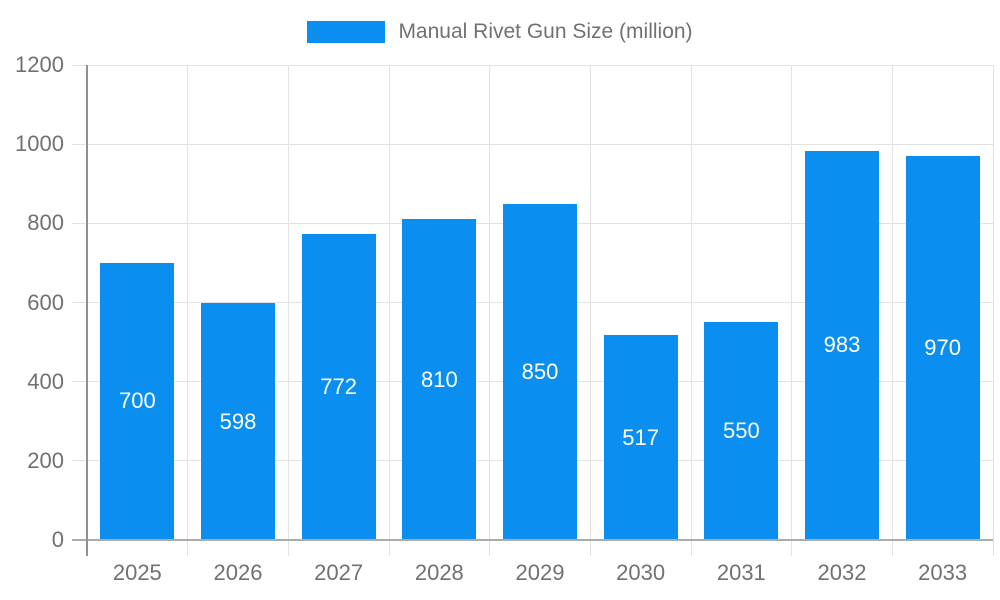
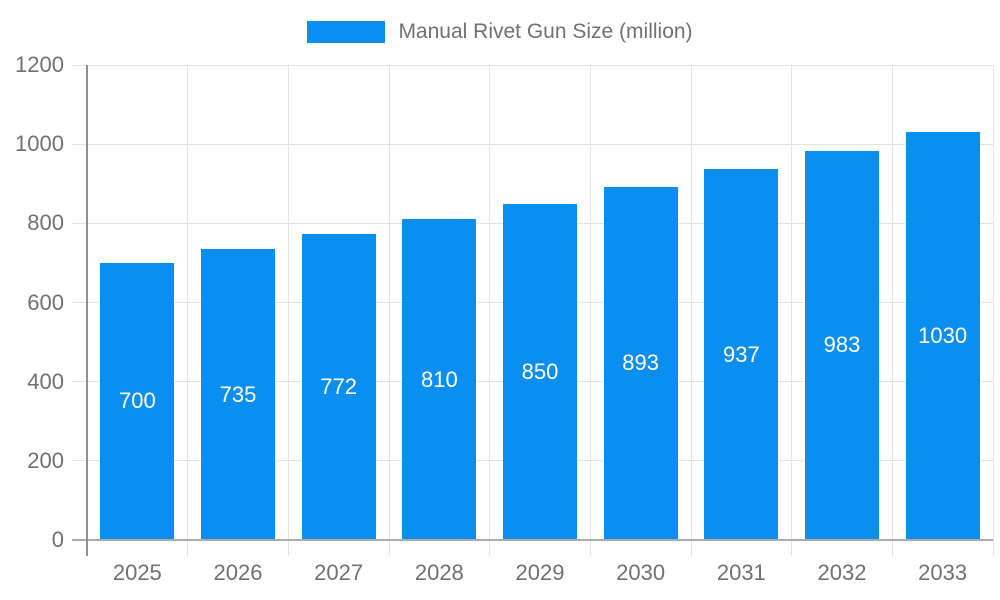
2026: 598 -> 735
2030: 517 -> 893
2031: 550 -> 937
2033: 970 -> 1030
